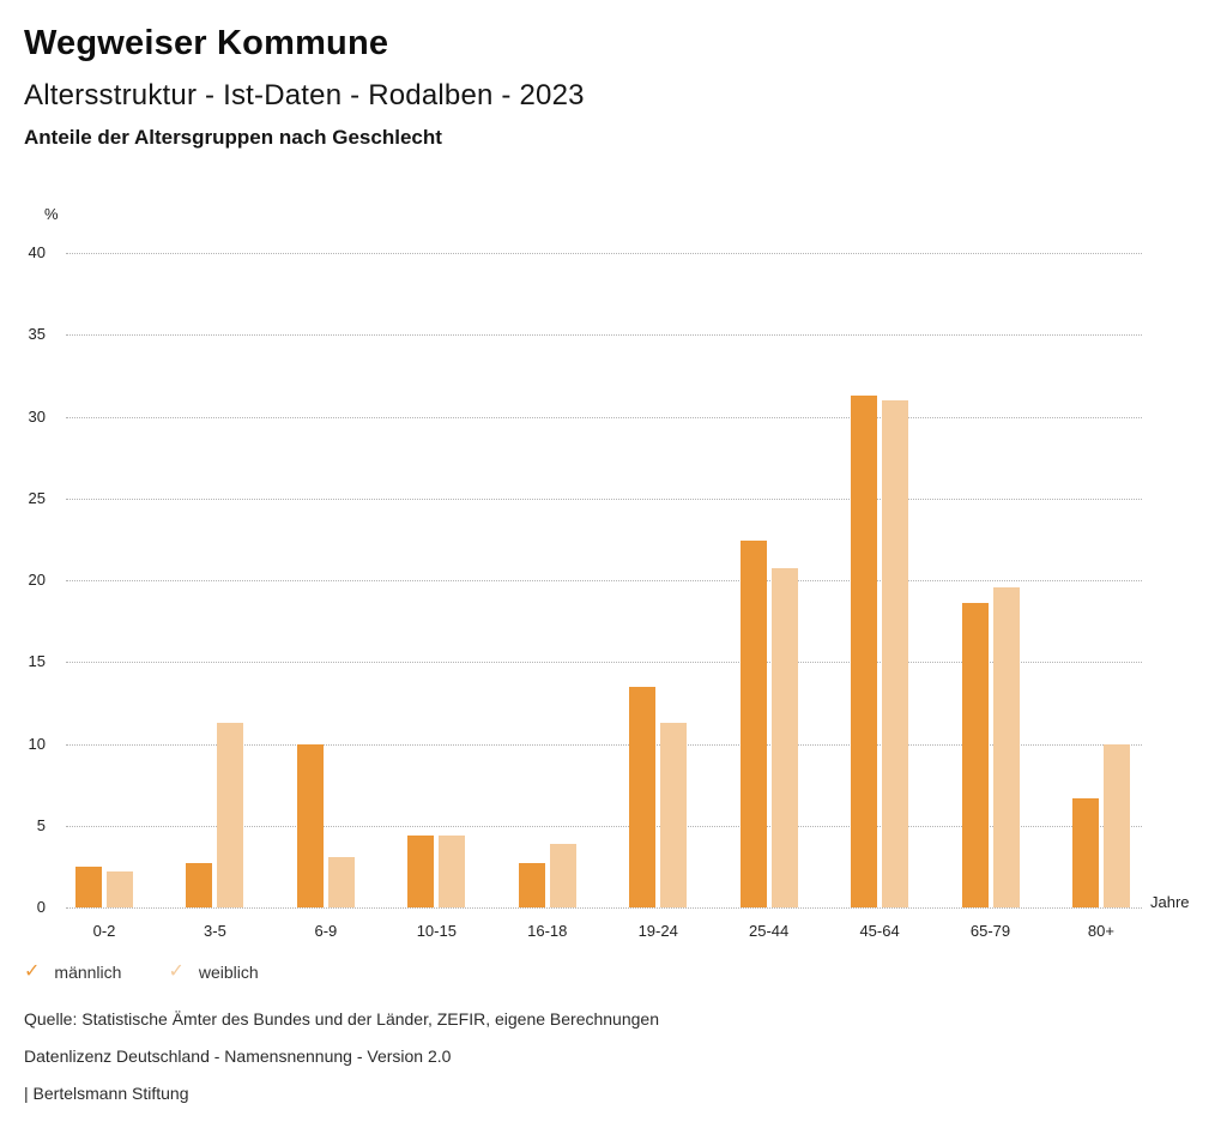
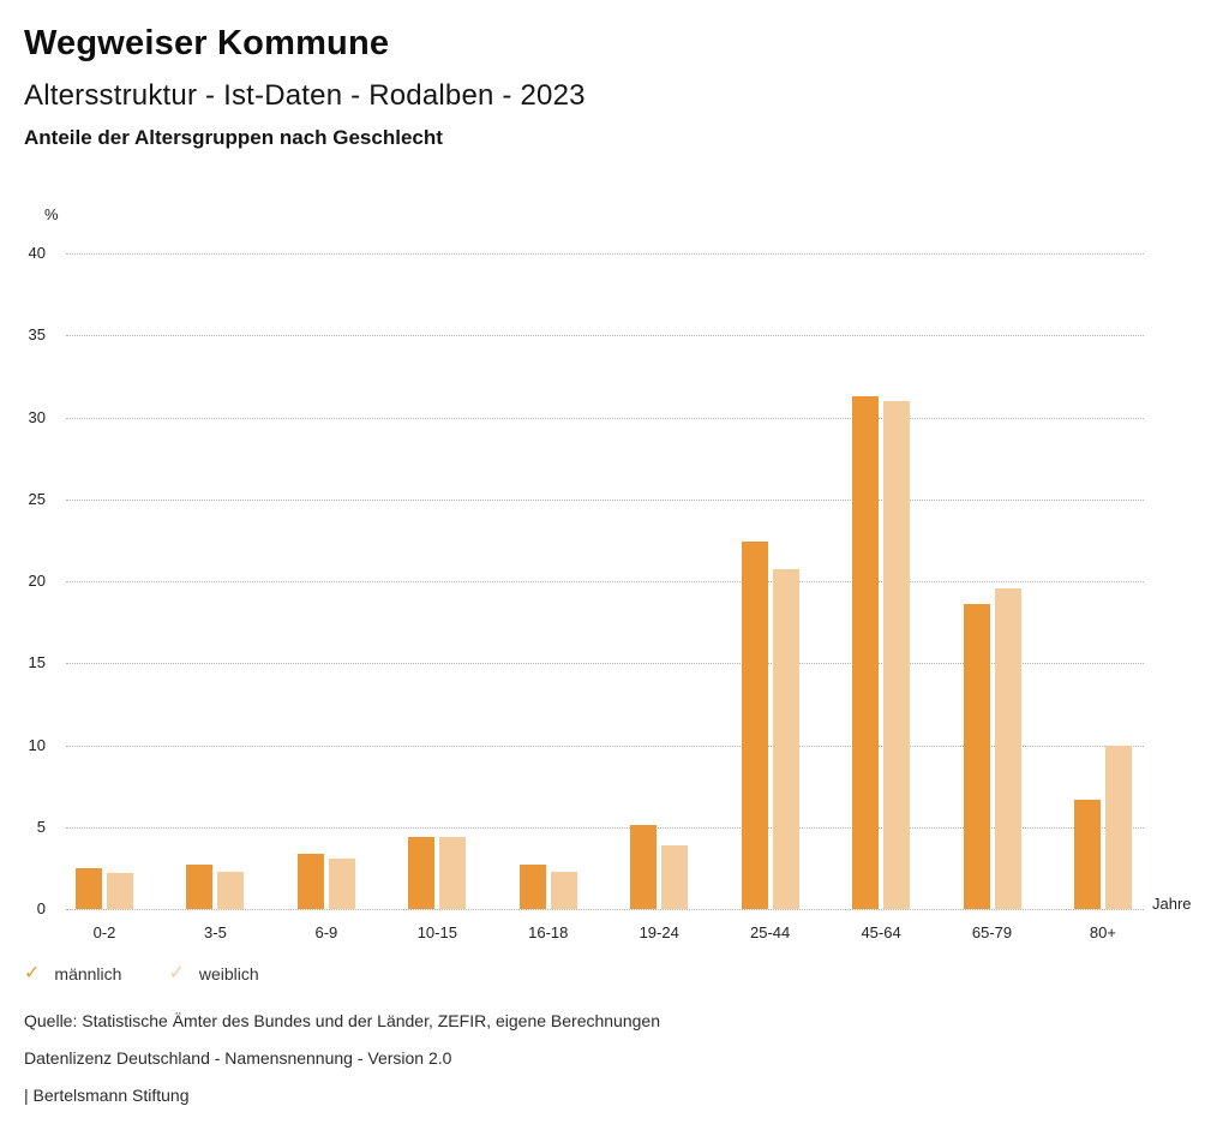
weiblich/3-5: 11.3 -> 2.3
männlich/6-9: 10.0 -> 3.4
weiblich/16-18: 3.9 -> 2.3
männlich/19-24: 13.5 -> 5.1
weiblich/19-24: 11.3 -> 3.9
